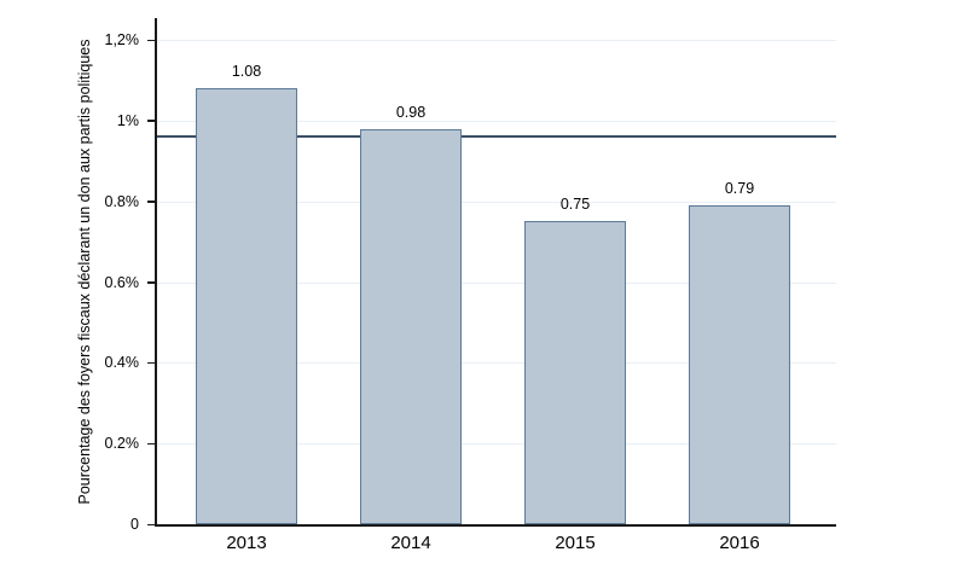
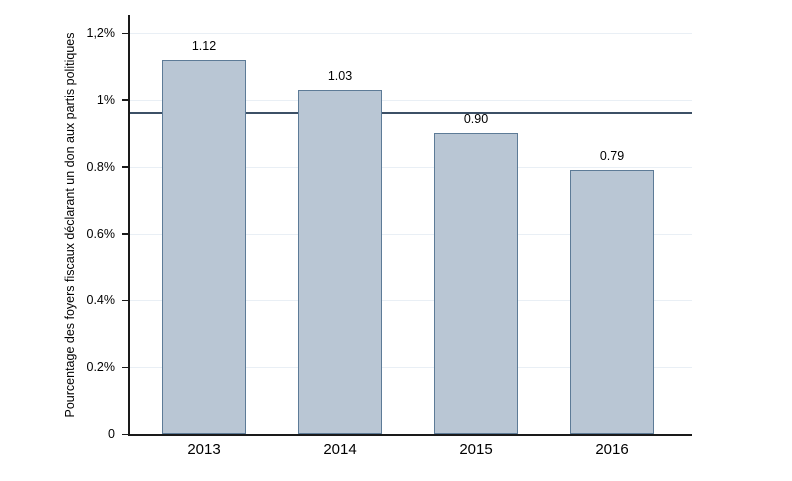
2013: 1.08 -> 1.12
2014: 0.98 -> 1.03
2015: 0.75 -> 0.90
